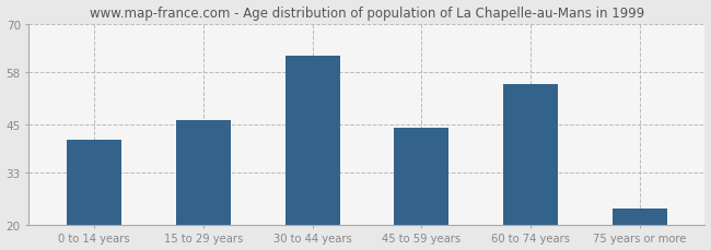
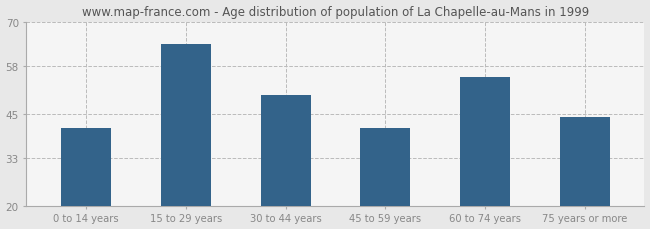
15 to 29 years: 46 -> 64
30 to 44 years: 62 -> 50
45 to 59 years: 44 -> 41
75 years or more: 24 -> 44
